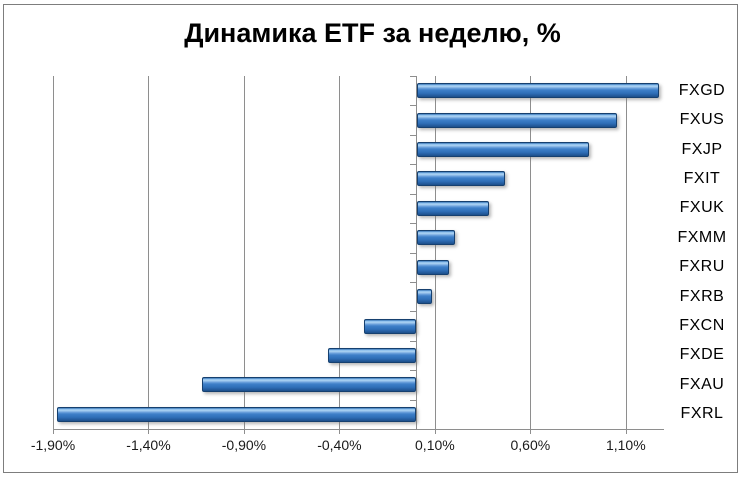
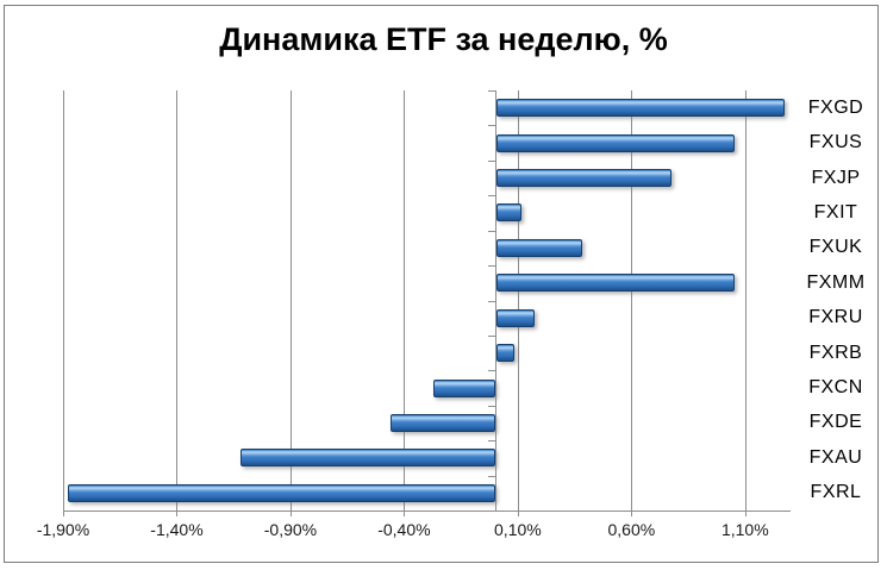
FXJP: 0,90% -> 0,77%
FXIT: 0,46% -> 0,11%
FXMM: 0,20% -> 1,05%
